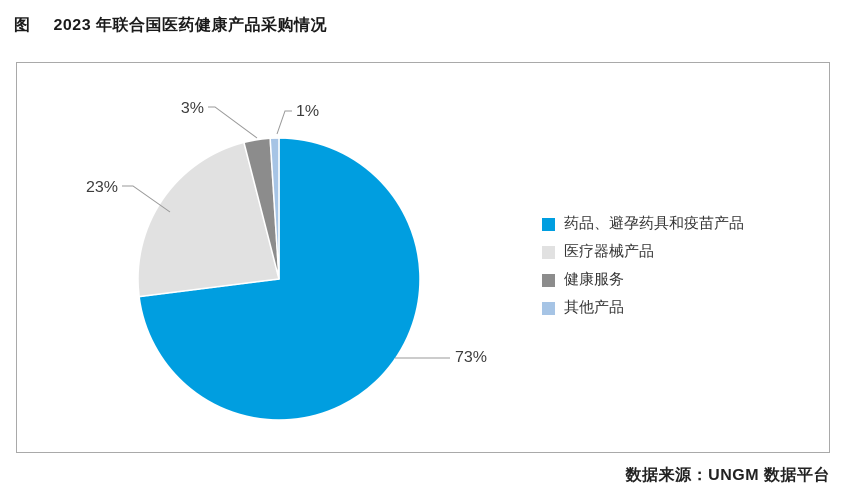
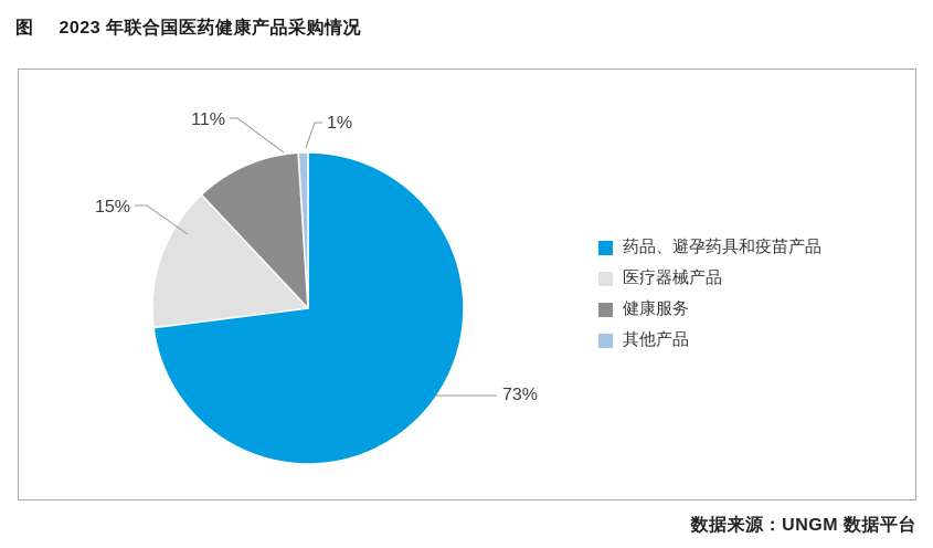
医疗器械产品: 23% -> 15%
健康服务: 3% -> 11%
